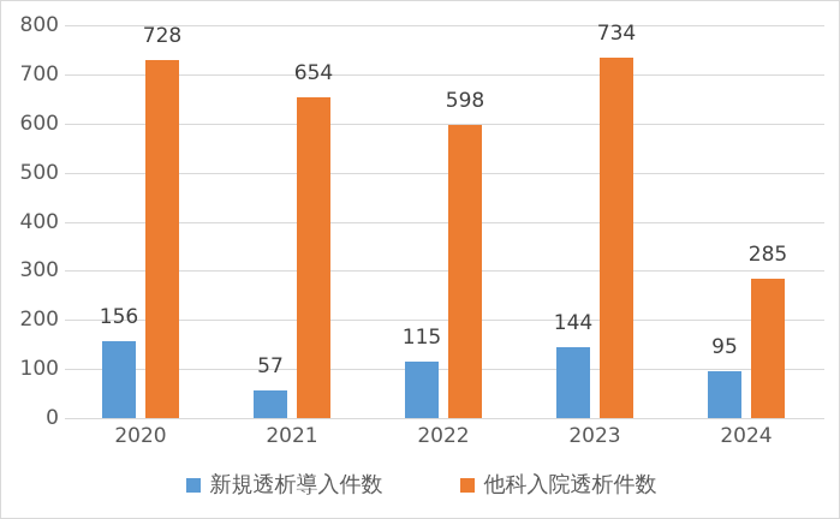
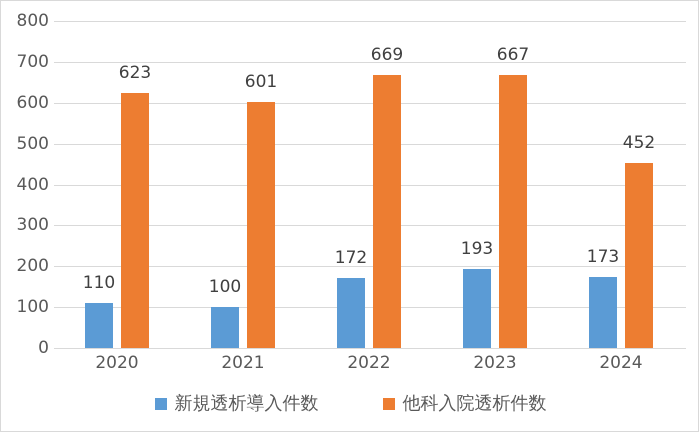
新規透析導入件数/2020: 156 -> 110
他科入院透析件数/2020: 728 -> 623
新規透析導入件数/2021: 57 -> 100
他科入院透析件数/2021: 654 -> 601
新規透析導入件数/2022: 115 -> 172
他科入院透析件数/2022: 598 -> 669
新規透析導入件数/2023: 144 -> 193
他科入院透析件数/2023: 734 -> 667
新規透析導入件数/2024: 95 -> 173
他科入院透析件数/2024: 285 -> 452
